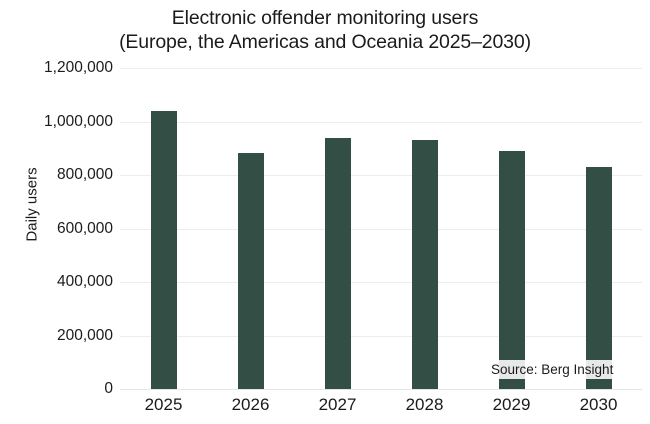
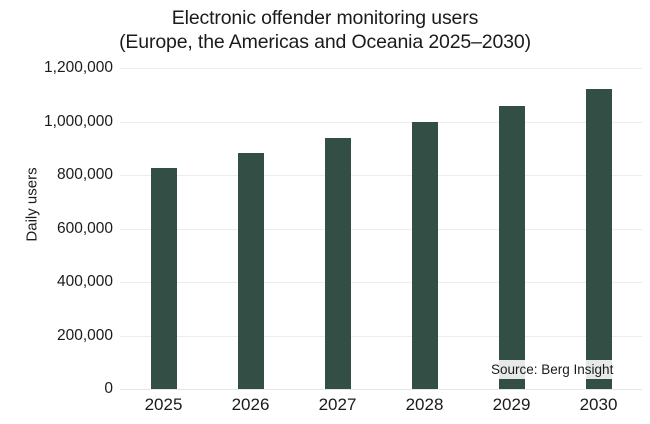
2025: 1040000 -> 820000
2028: 930000 -> 1000000
2029: 890000 -> 1060000
2030: 830000 -> 1120000
